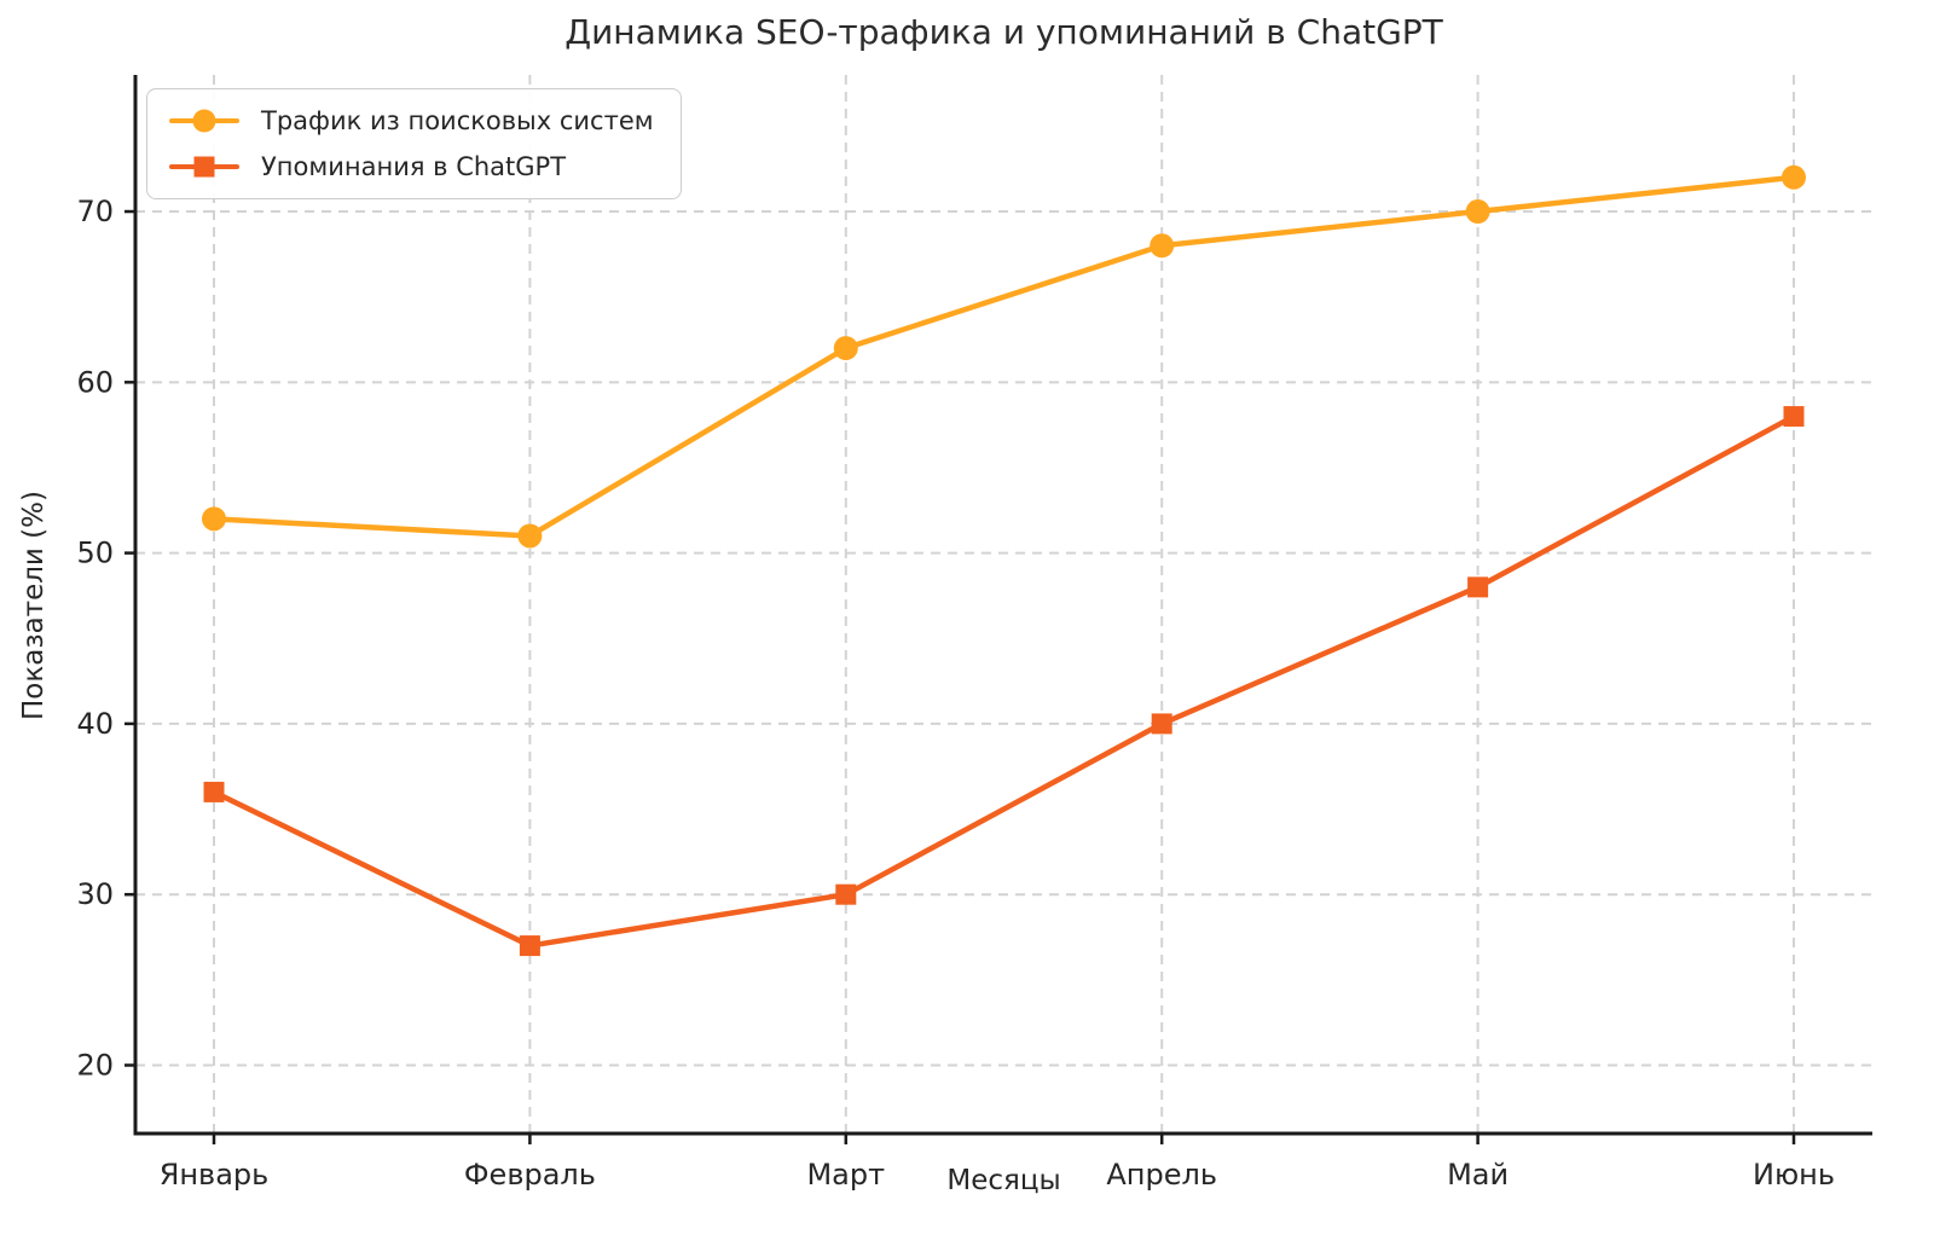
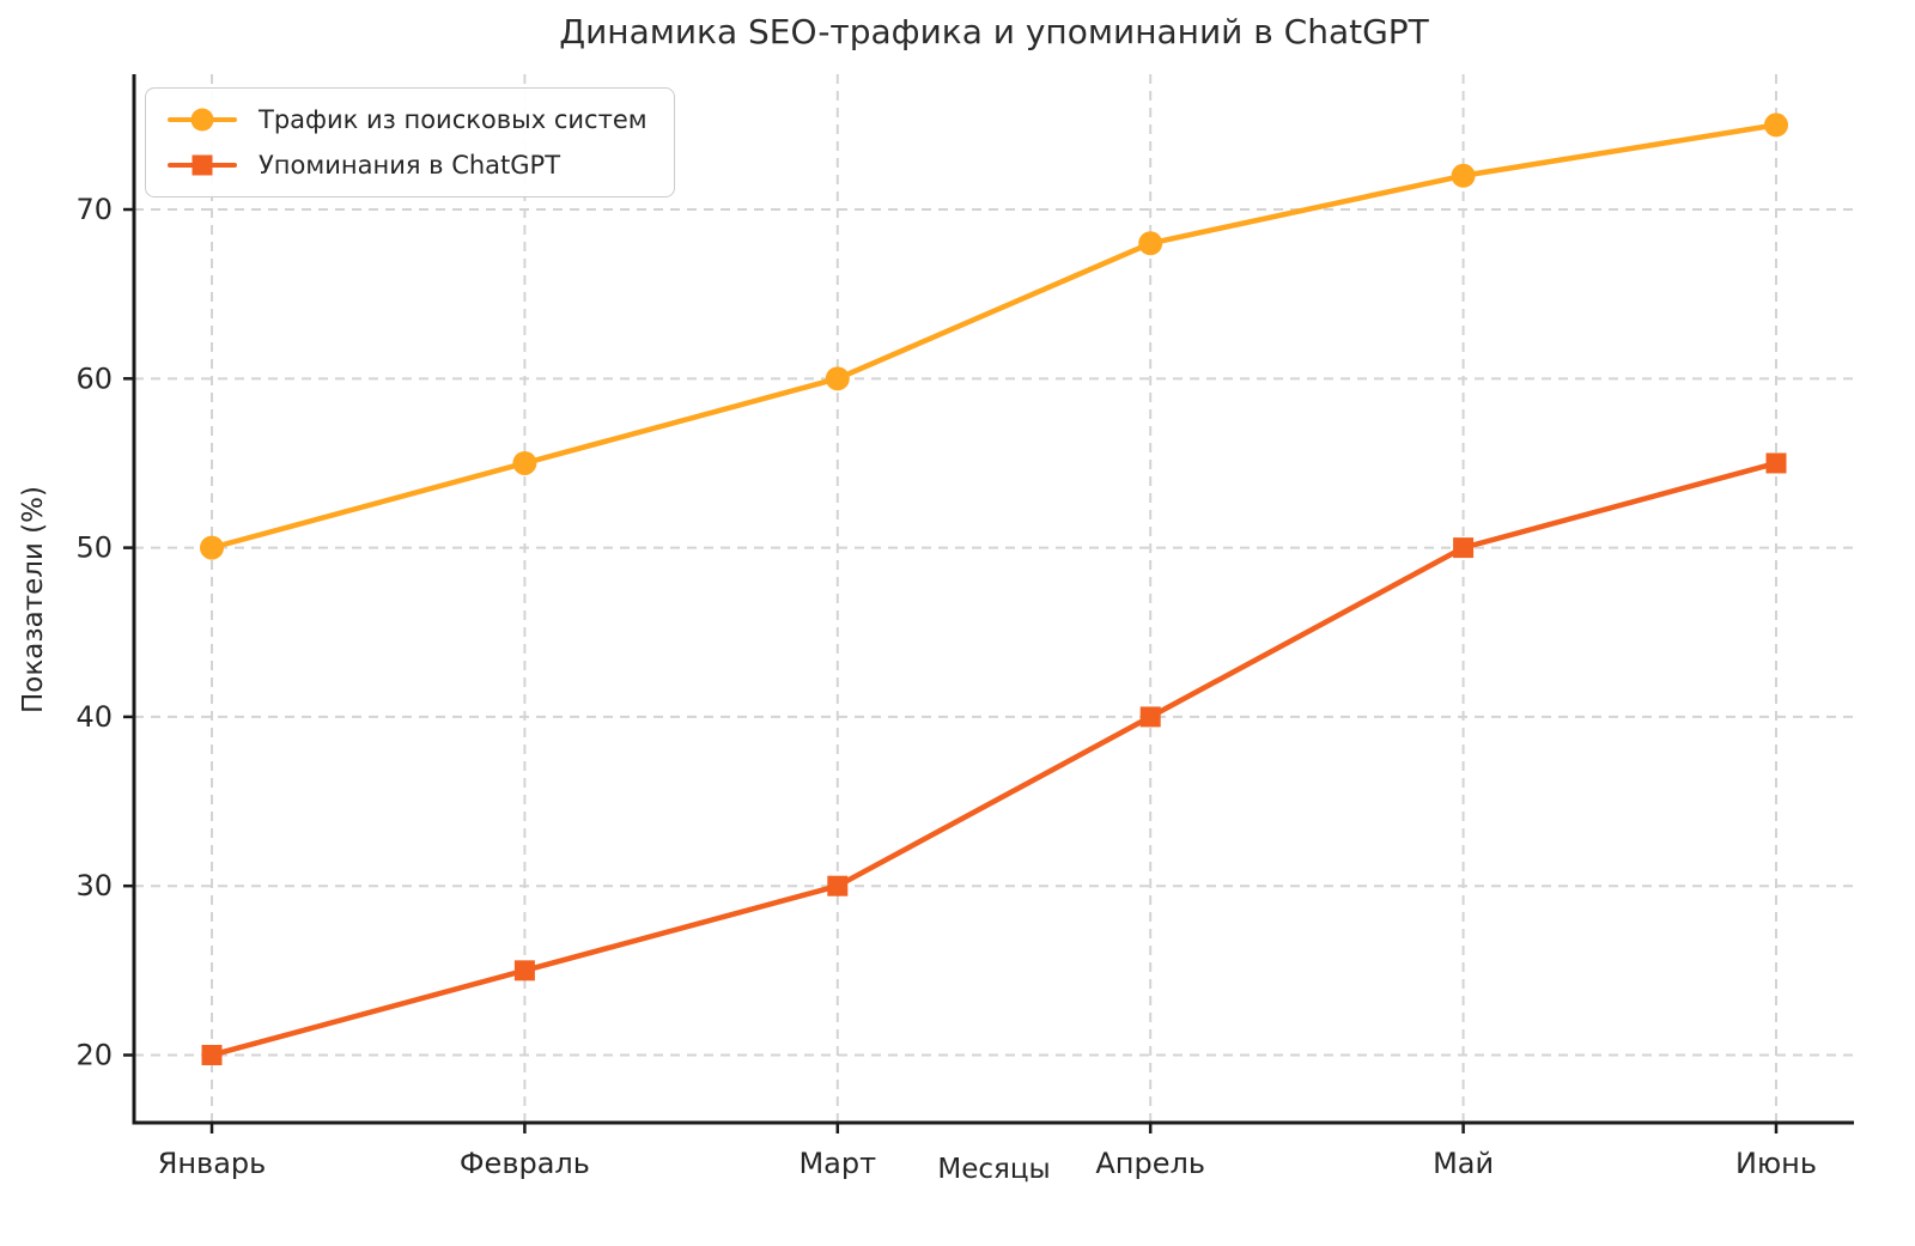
Трафик из поисковых систем/Январь: 52 -> 50
Упоминания в ChatGPT/Январь: 36 -> 20
Трафик из поисковых систем/Февраль: 51 -> 55
Упоминания в ChatGPT/Февраль: 27 -> 25
Трафик из поисковых систем/Март: 62 -> 60
Трафик из поисковых систем/Май: 70 -> 72
Упоминания в ChatGPT/Май: 48 -> 50
Трафик из поисковых систем/Июнь: 72 -> 75
Упоминания в ChatGPT/Июнь: 58 -> 55
